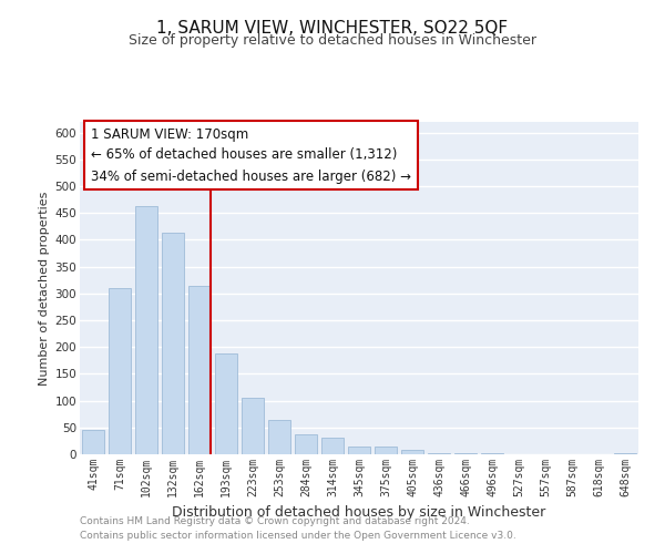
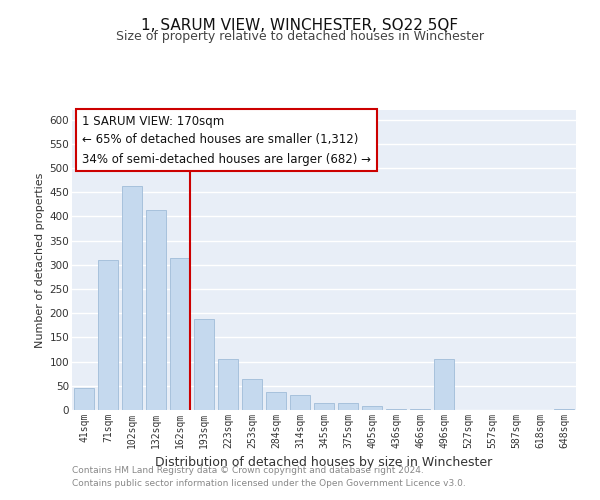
496sqm: 2 -> 105
